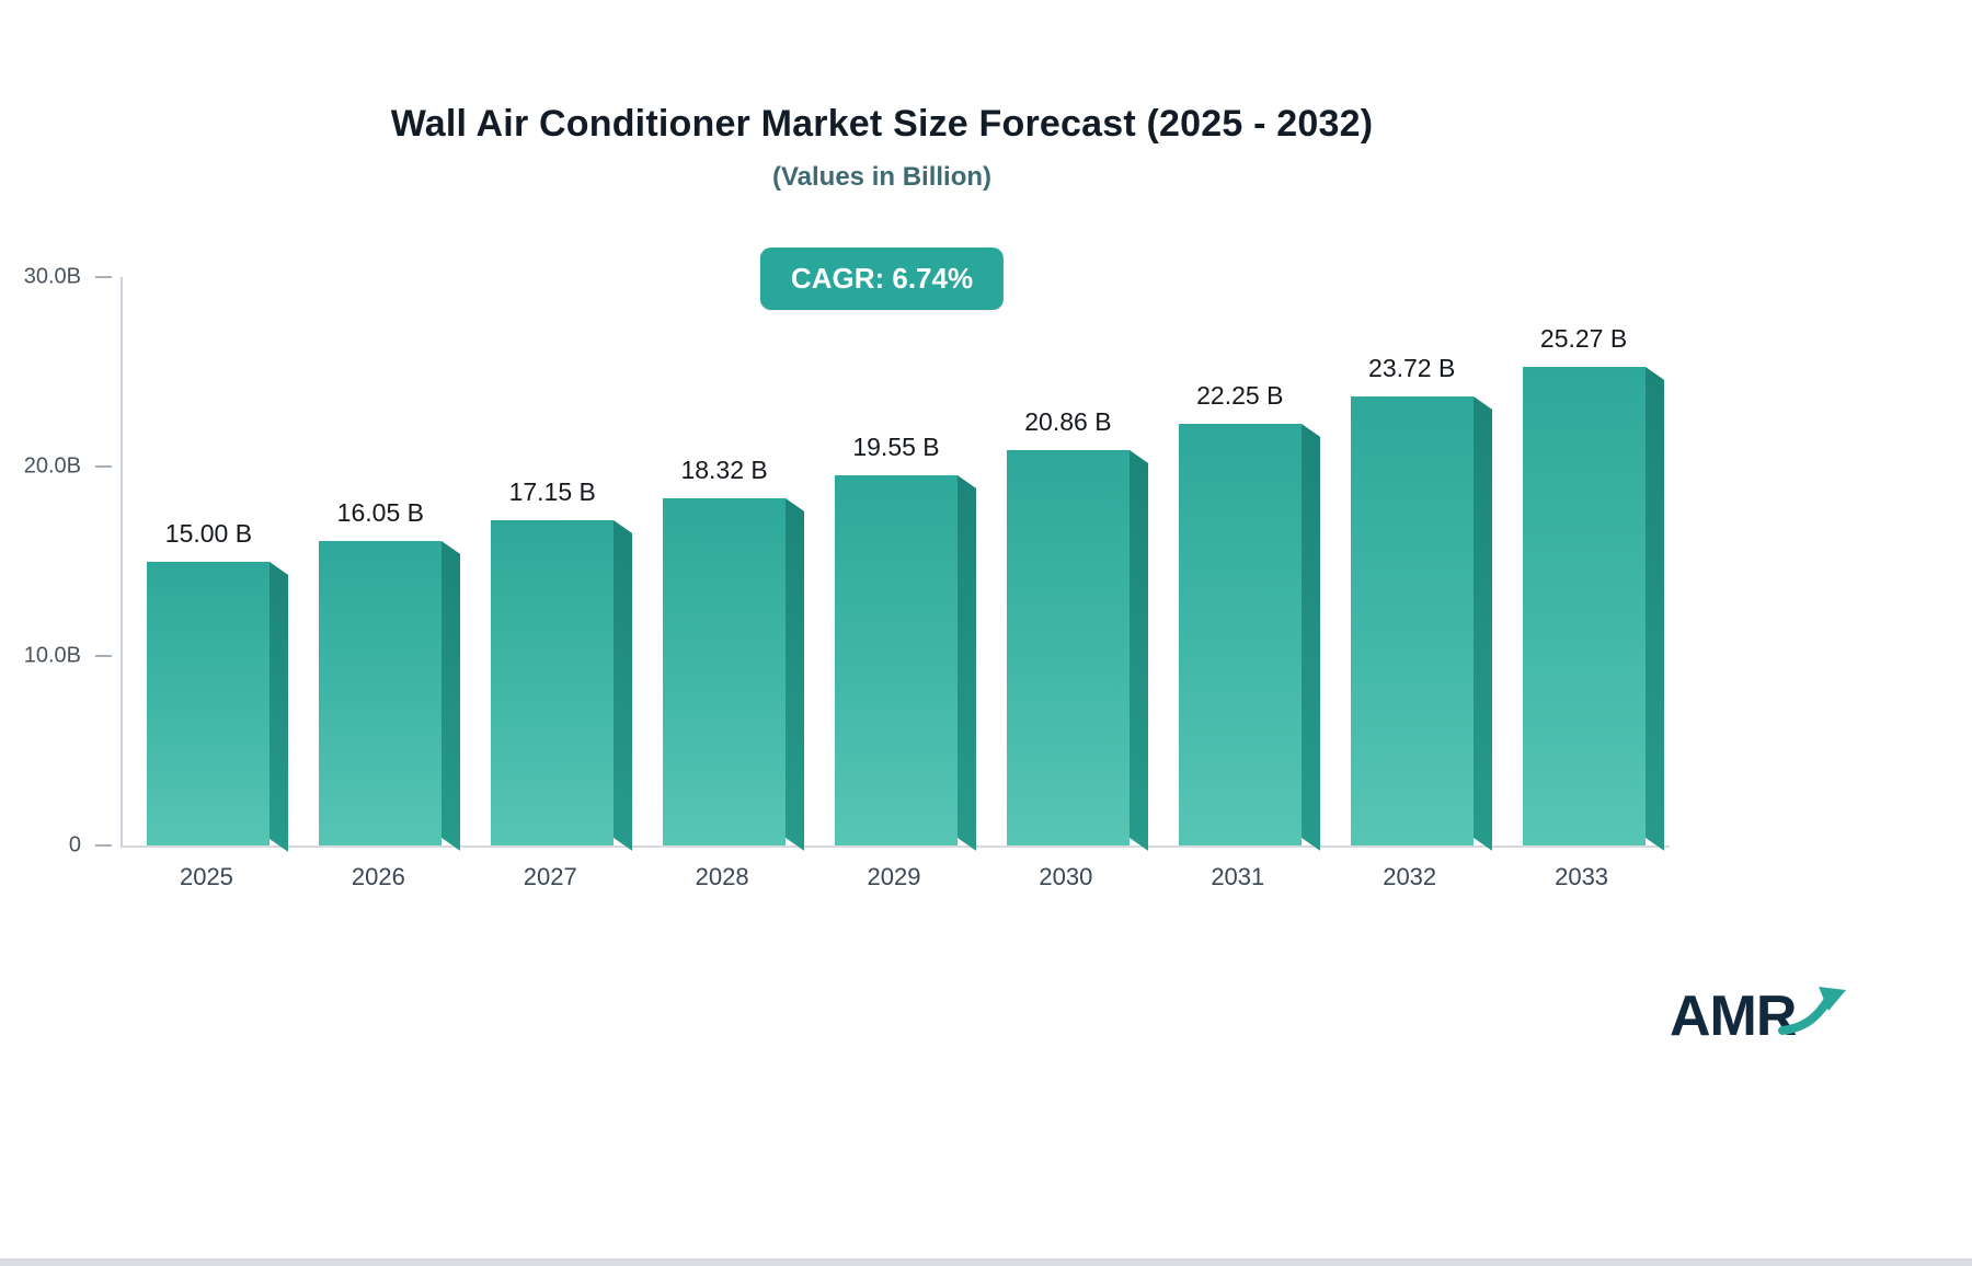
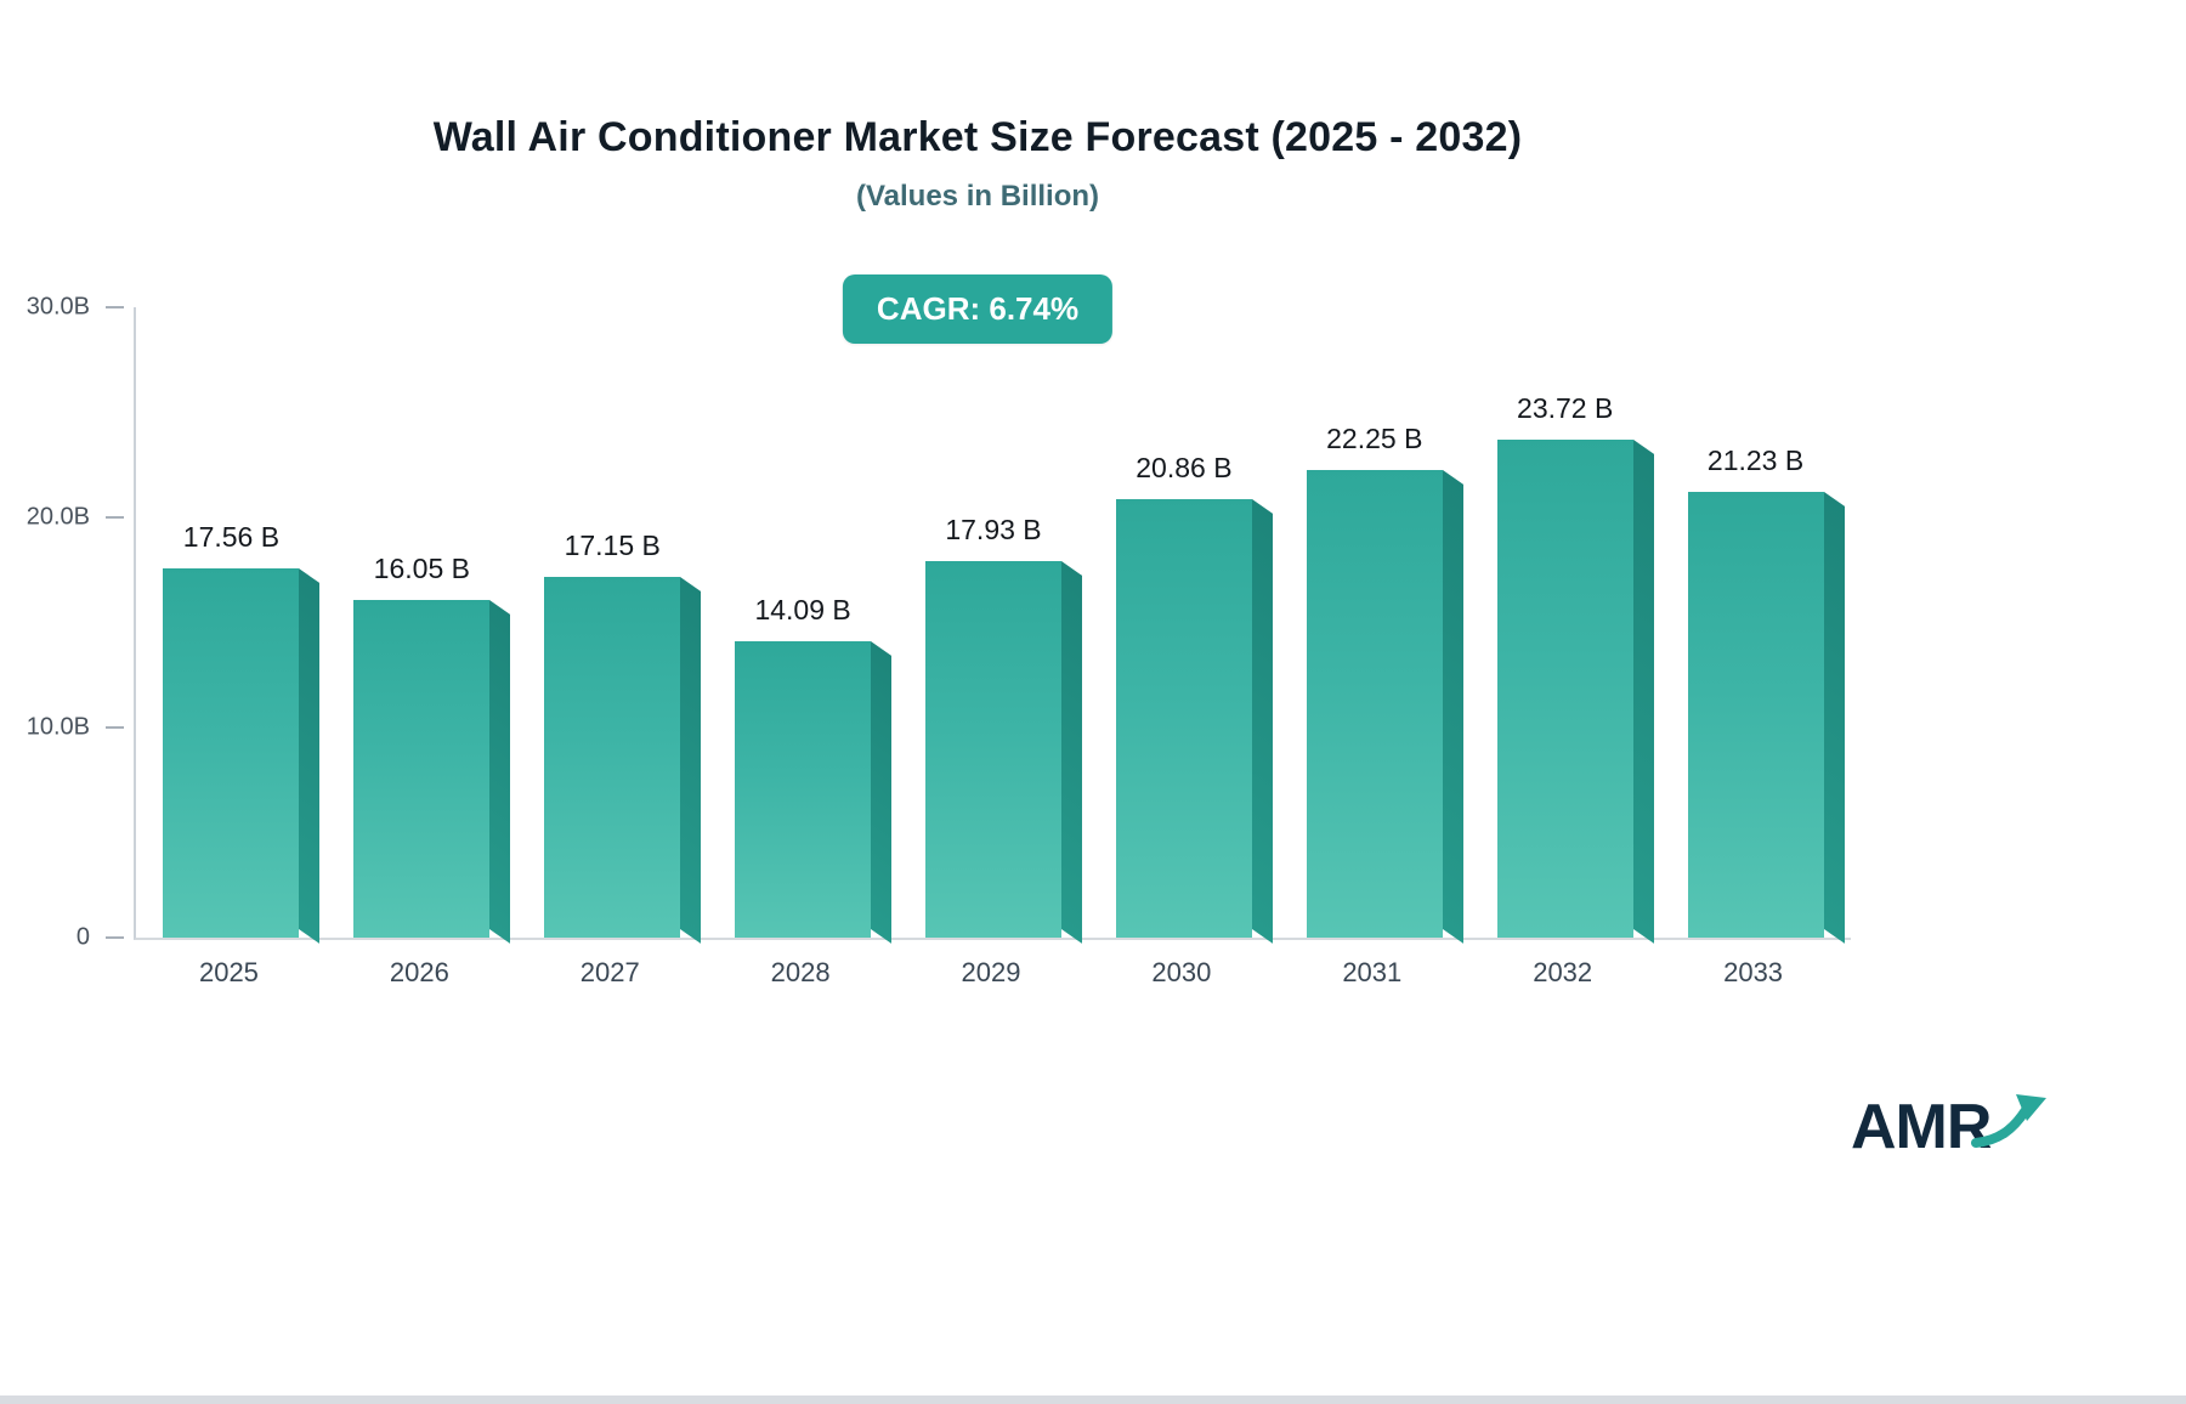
2025: 15.00 -> 17.56
2028: 18.32 -> 14.09
2029: 19.55 -> 17.93
2033: 25.27 -> 21.23
